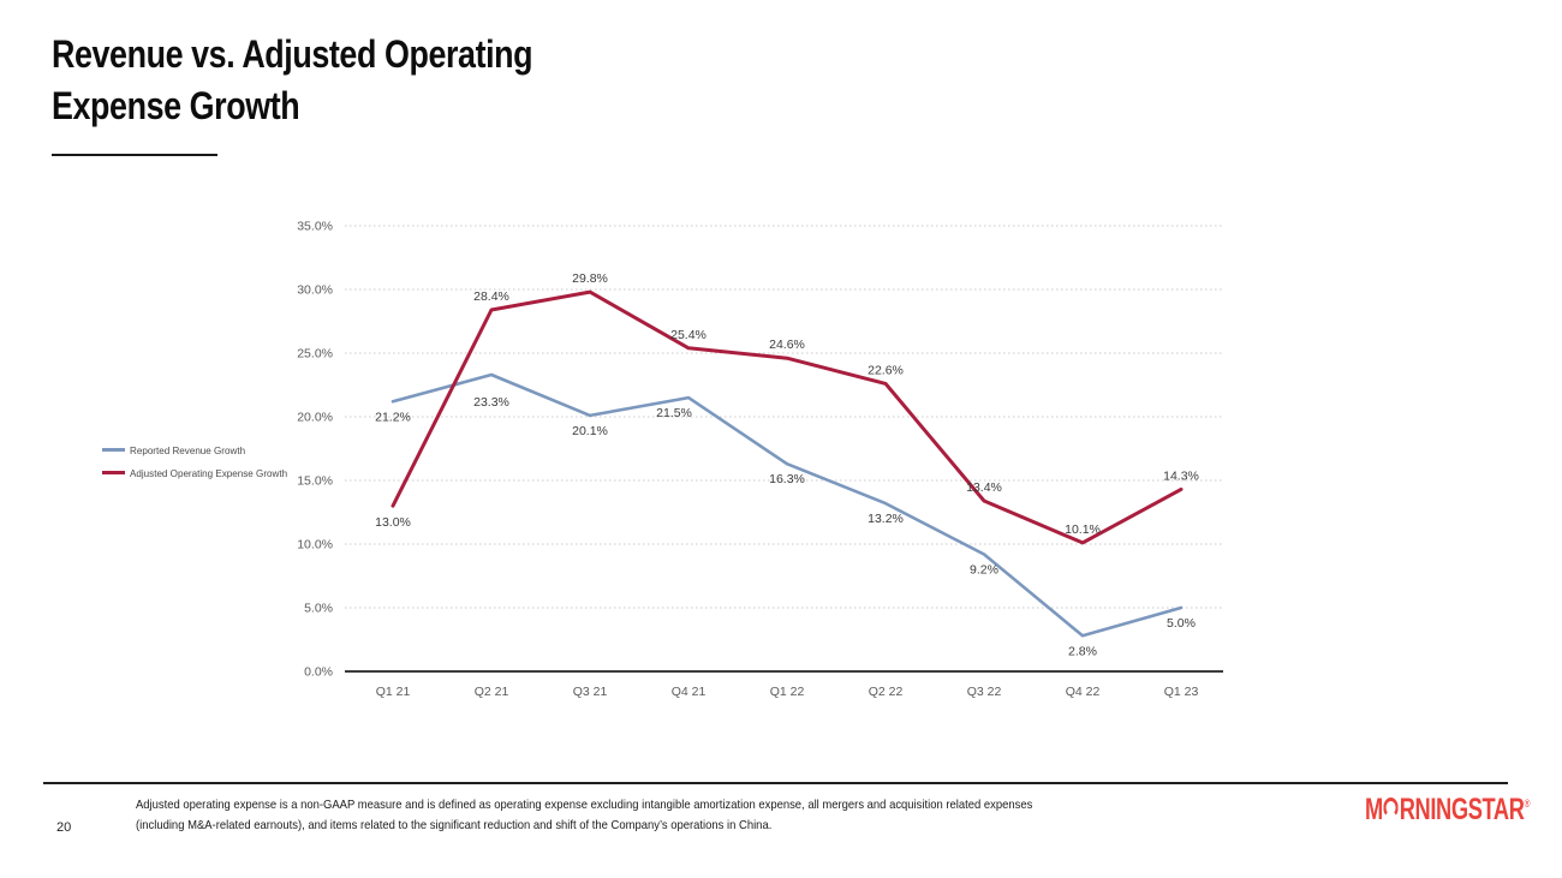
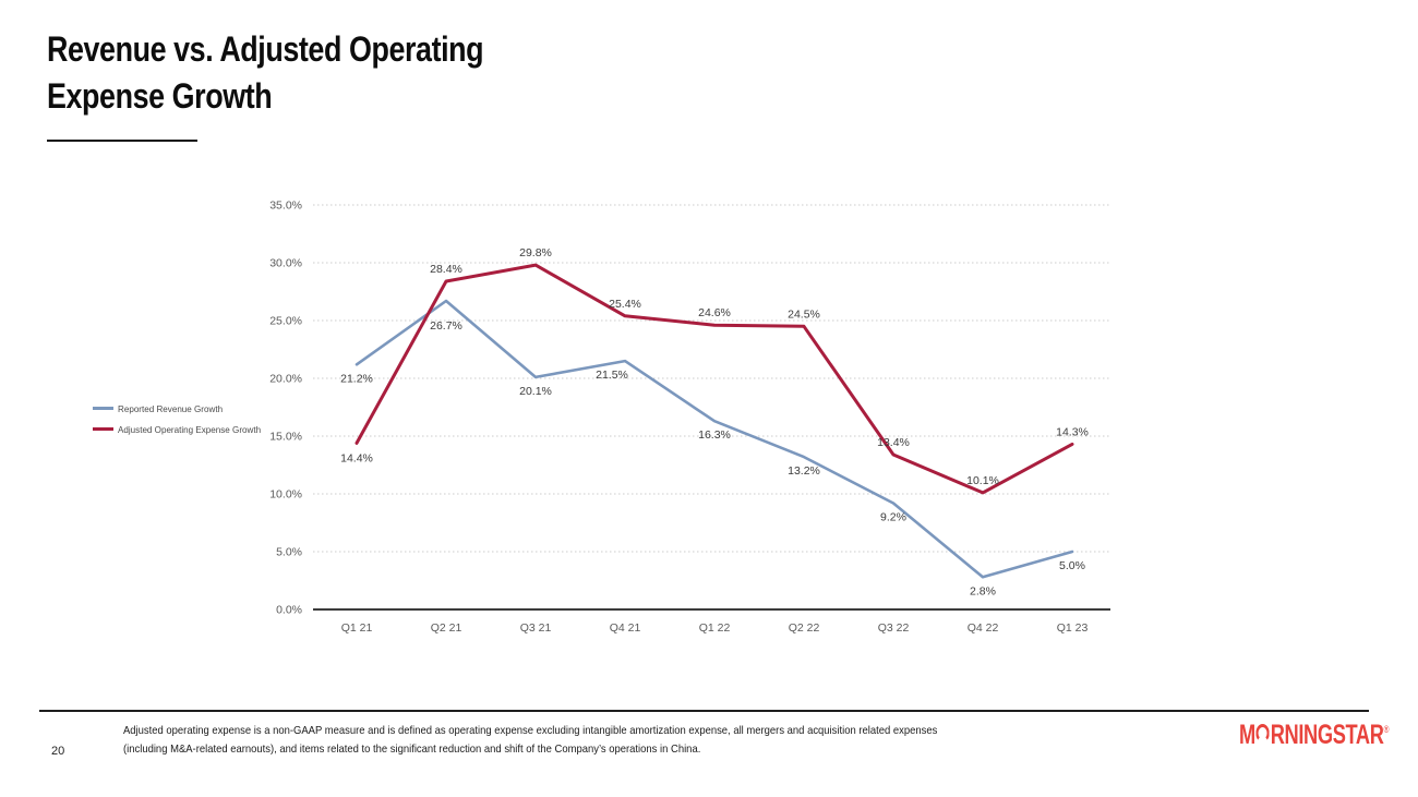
Adjusted Operating Expense Growth/Q1 21: 13.0% -> 14.4%
Reported Revenue Growth/Q2 21: 23.3% -> 26.7%
Adjusted Operating Expense Growth/Q2 22: 22.6% -> 24.5%
